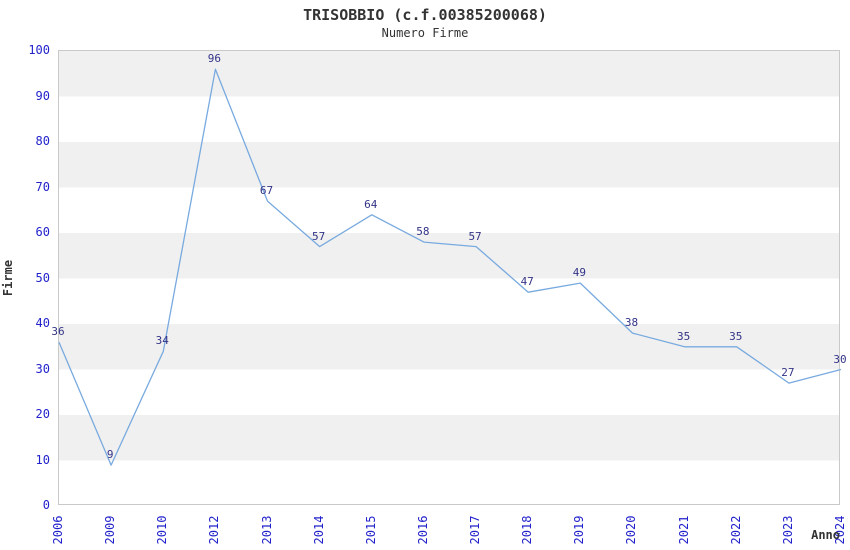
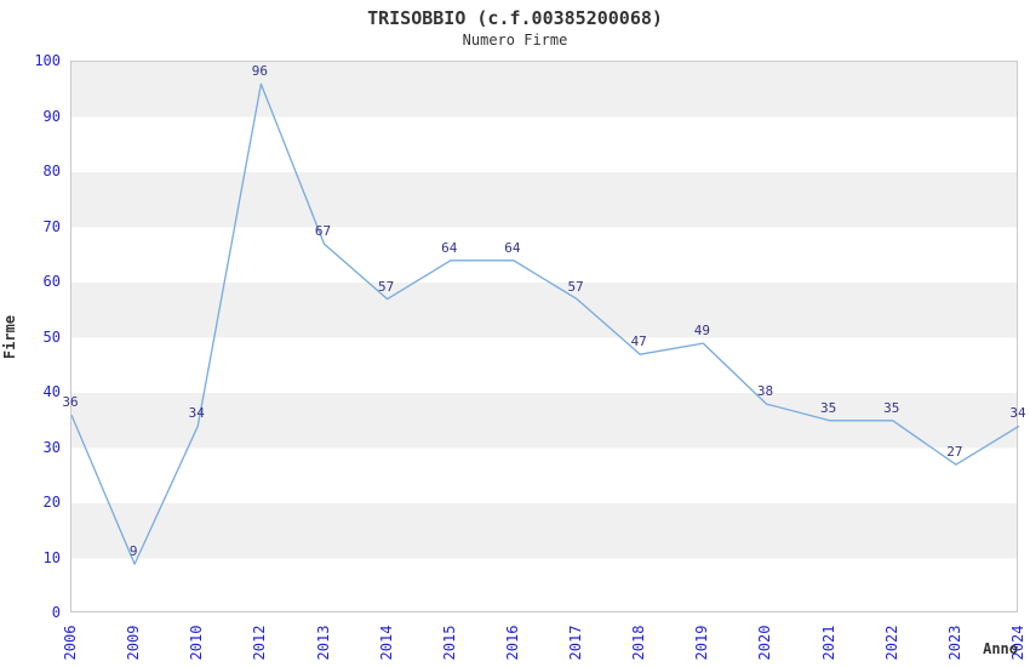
2016: 58 -> 64
2024: 30 -> 34
